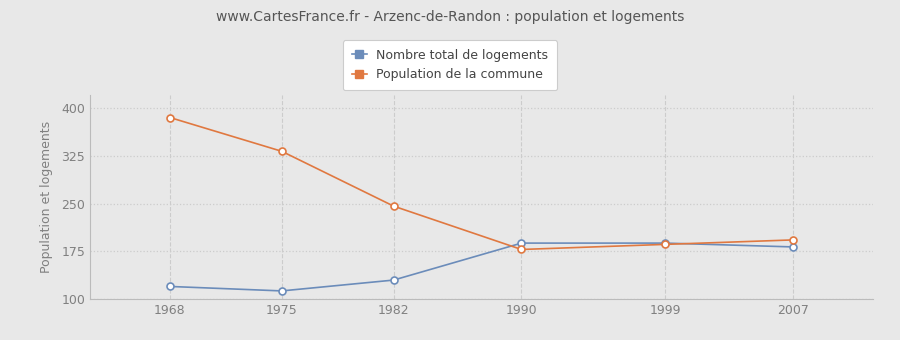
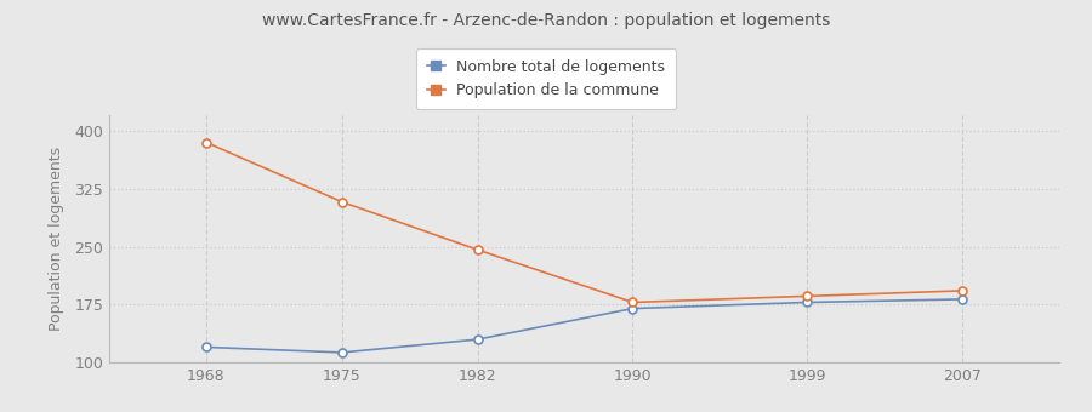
Population de la commune/1975: 332 -> 308
Nombre total de logements/1990: 188 -> 170
Nombre total de logements/1999: 188 -> 178
